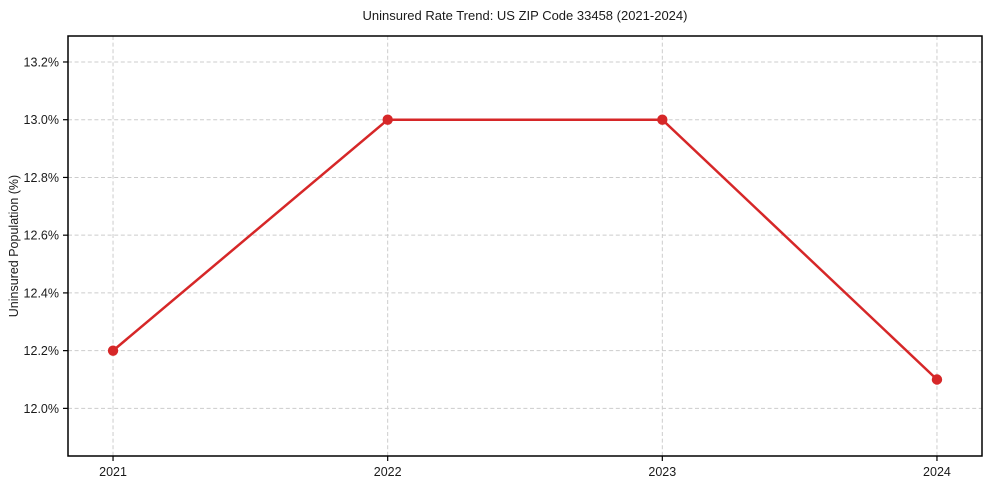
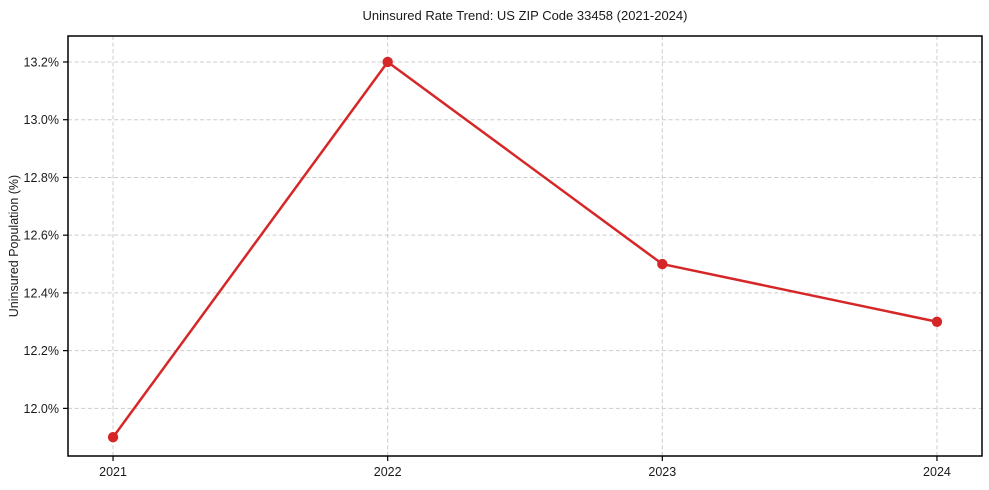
2021: 12.2% -> 11.9%
2022: 13.0% -> 13.2%
2023: 13.0% -> 12.5%
2024: 12.1% -> 12.3%
